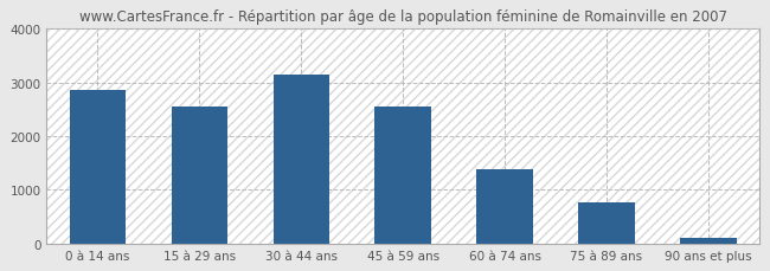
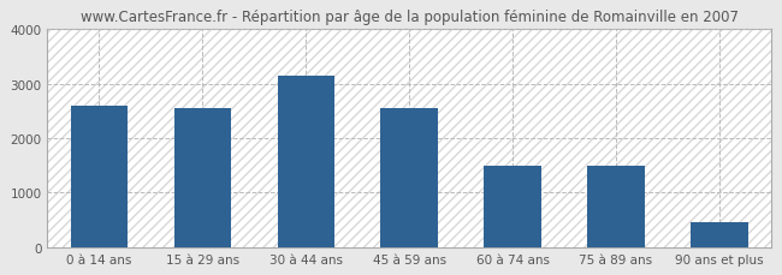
0 à 14 ans: 2860 -> 2600
60 à 74 ans: 1380 -> 1500
75 à 89 ans: 760 -> 1500
90 ans et plus: 100 -> 450
